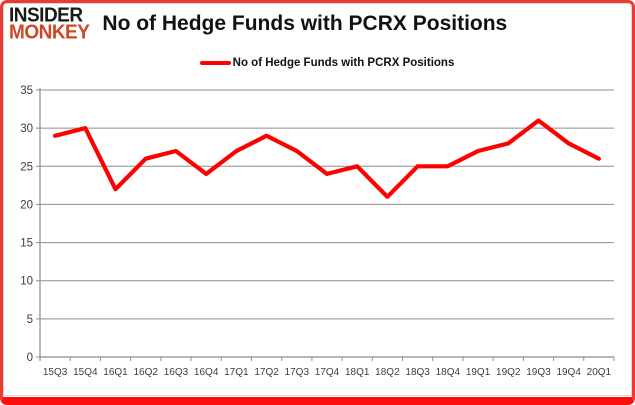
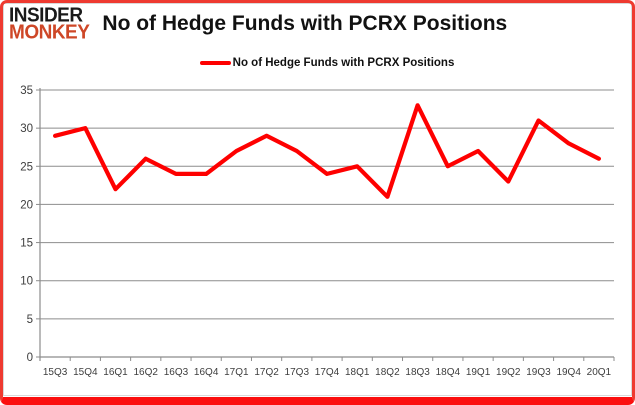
16Q3: 27 -> 24
18Q3: 25 -> 33
19Q2: 28 -> 23
